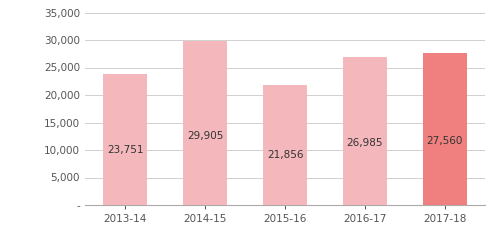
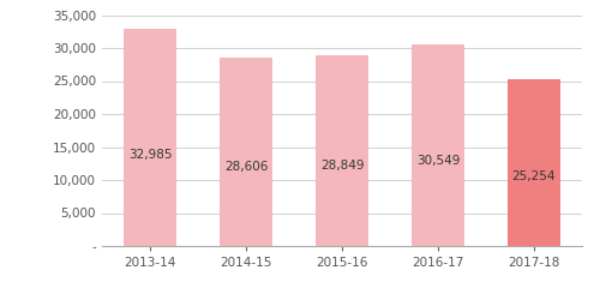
2013-14: 23,751 -> 32,985
2014-15: 29,905 -> 28,606
2015-16: 21,856 -> 28,849
2016-17: 26,985 -> 30,549
2017-18: 27,560 -> 25,254
